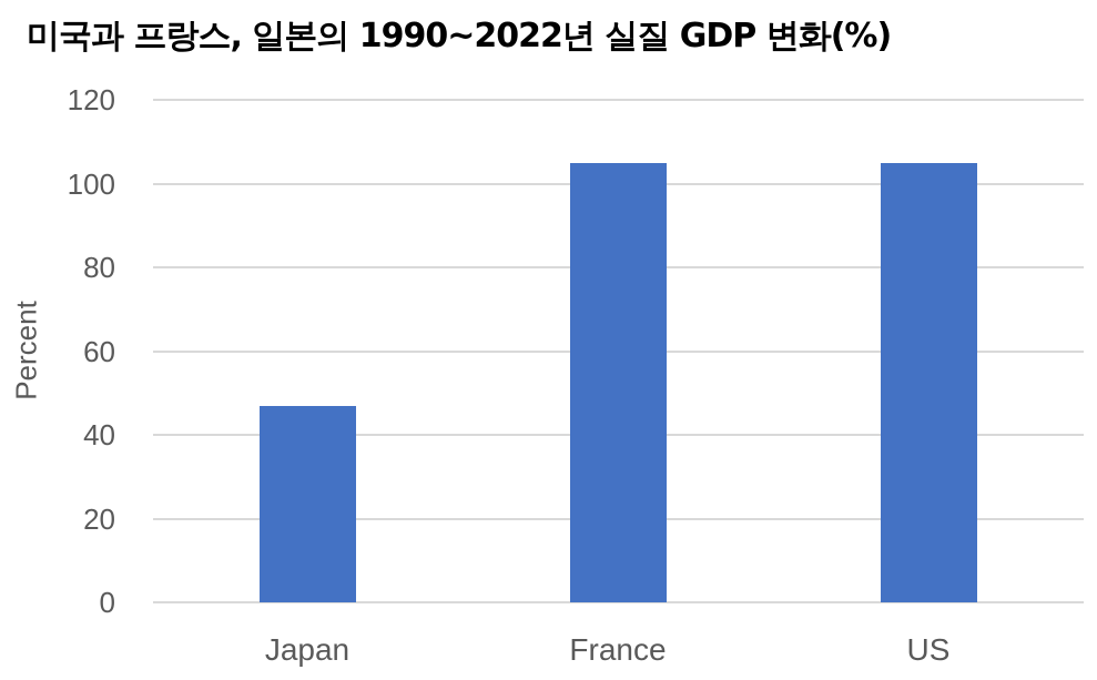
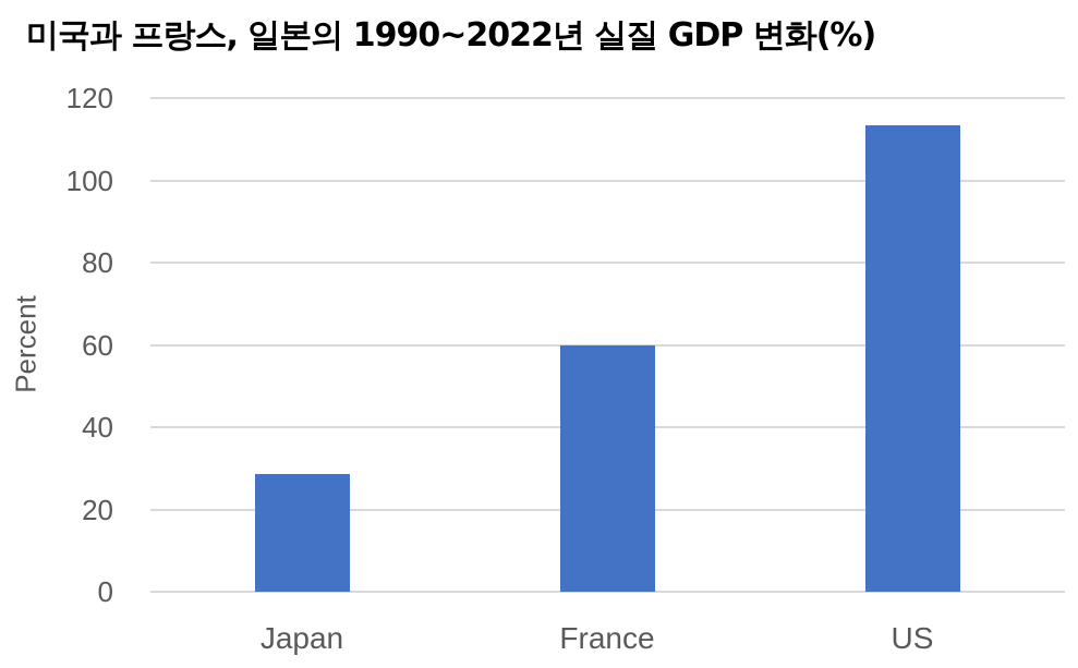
Japan: 47 -> 28
France: 105 -> 60
US: 105 -> 114
